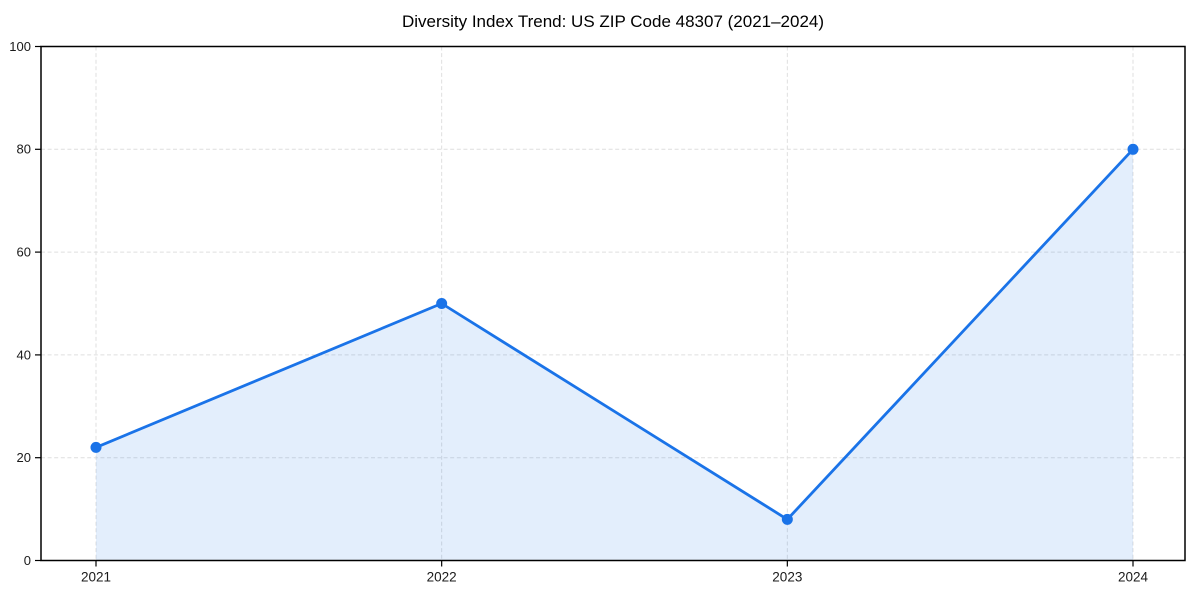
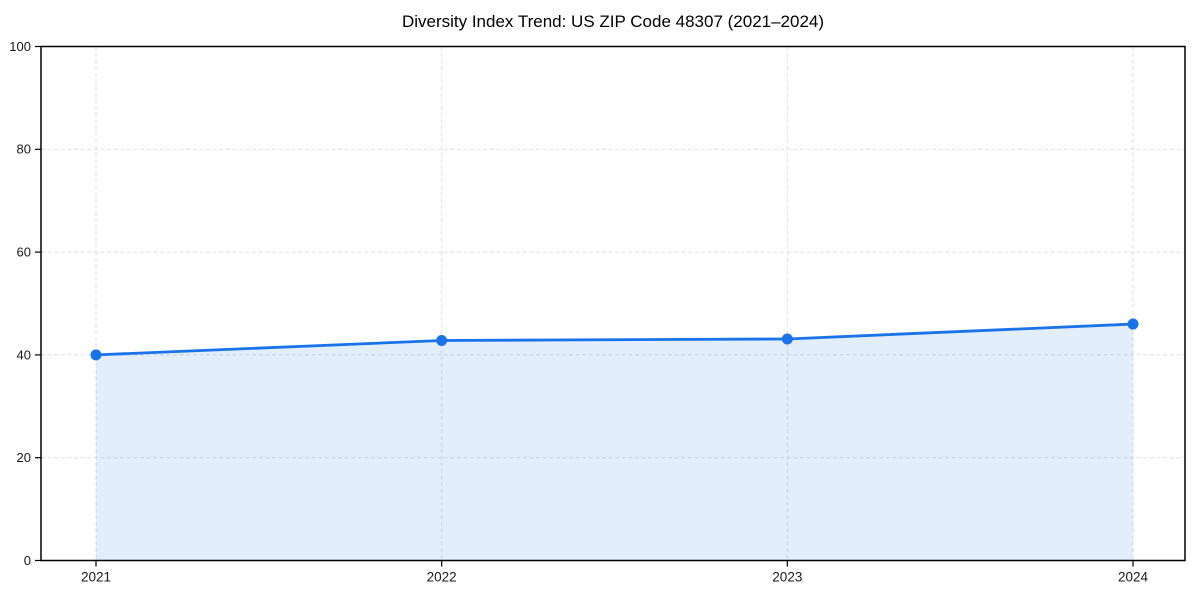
2021: 22 -> 40
2022: 50 -> 43
2023: 8 -> 43
2024: 80 -> 46
